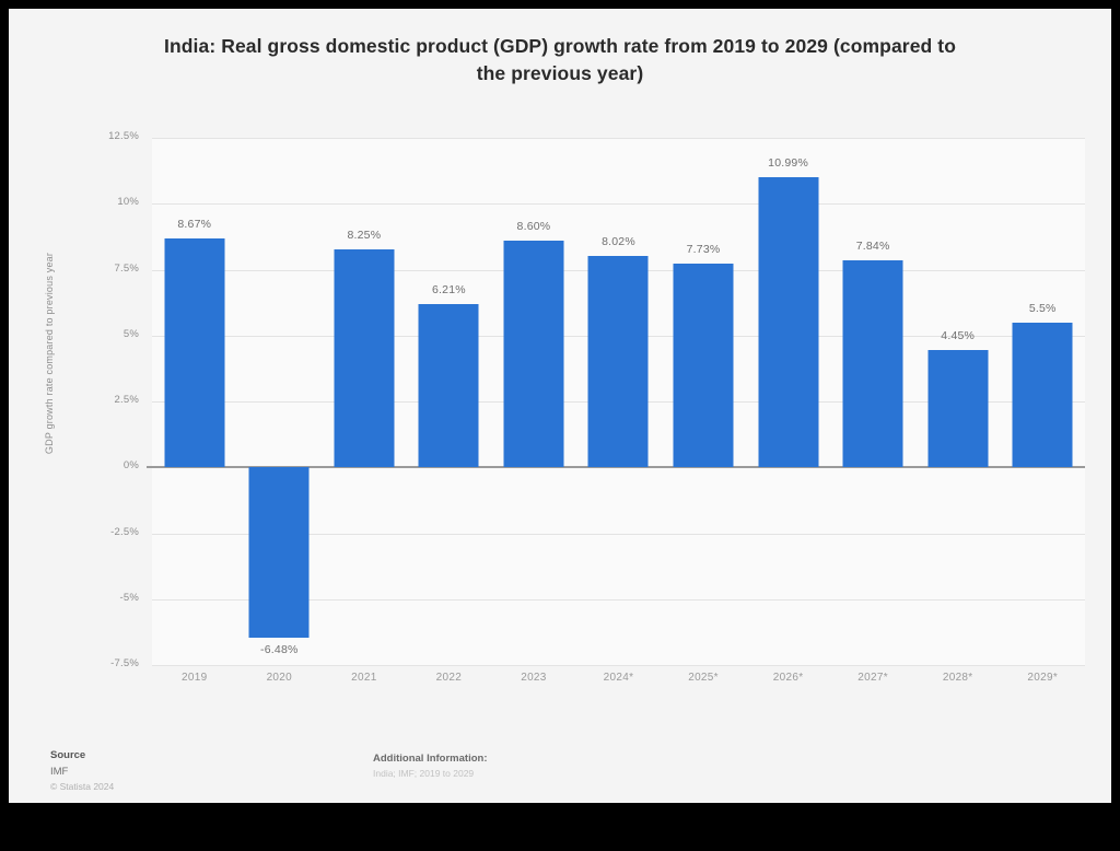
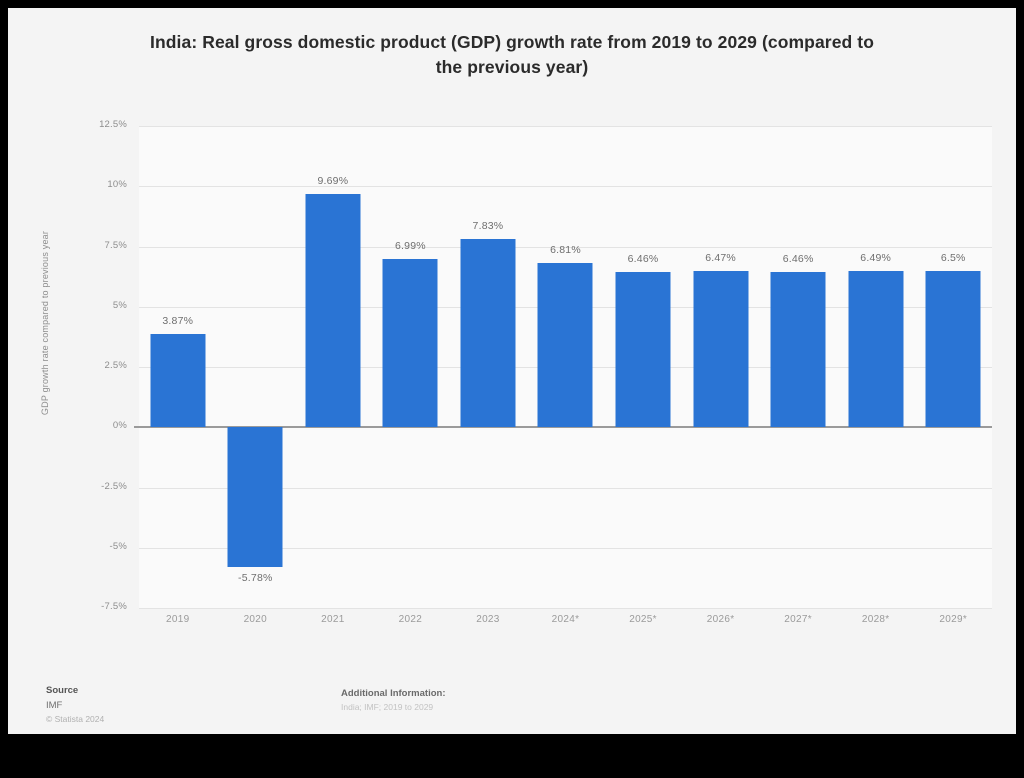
2019: 8.67% -> 3.87%
2020: -6.48% -> -5.78%
2021: 8.25% -> 9.69%
2022: 6.21% -> 6.99%
2023: 8.60% -> 7.83%
2024*: 8.02% -> 6.81%
2025*: 7.73% -> 6.46%
2026*: 10.99% -> 6.47%
2027*: 7.84% -> 6.46%
2028*: 4.45% -> 6.49%
2029*: 5.5% -> 6.5%
